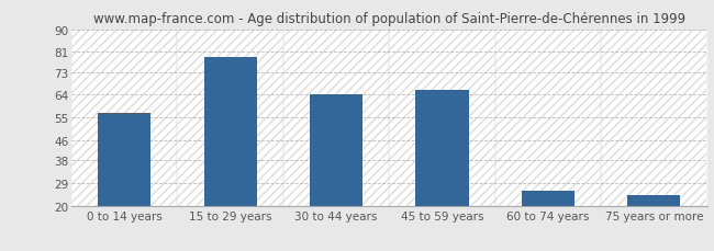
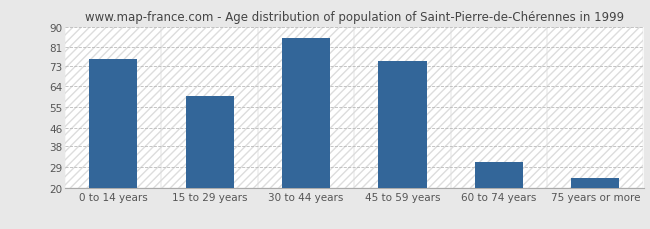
0 to 14 years: 57 -> 76
15 to 29 years: 79 -> 60
30 to 44 years: 64 -> 85
45 to 59 years: 66 -> 75
60 to 74 years: 26 -> 31
